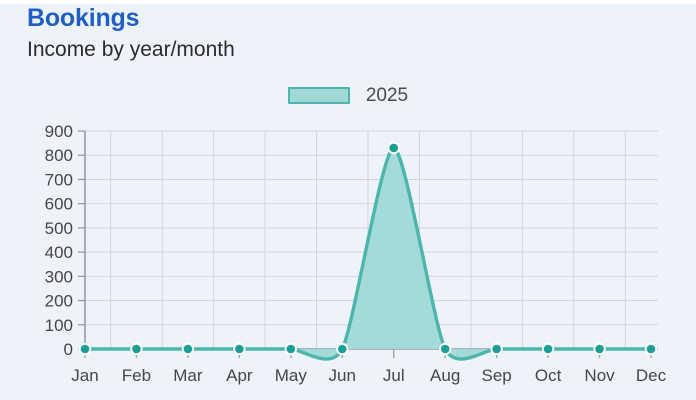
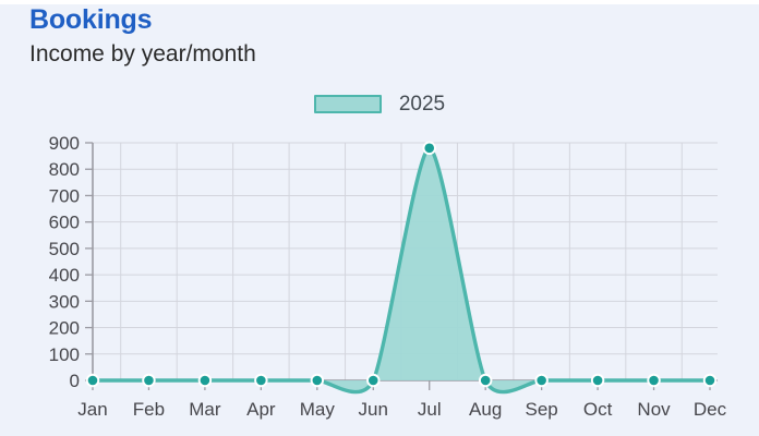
Jul: 830 -> 880
